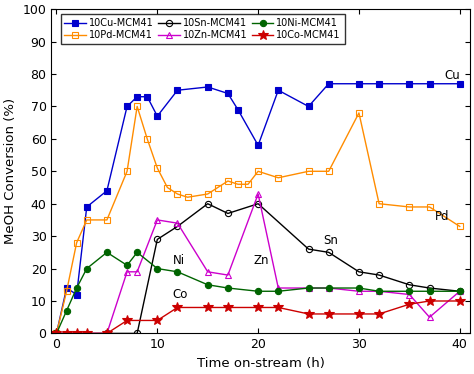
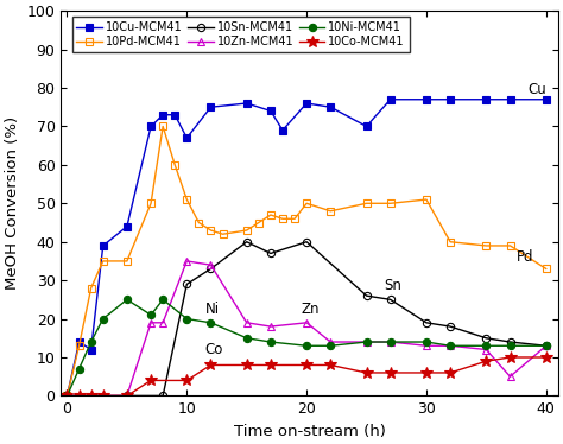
10Cu-MCM41/20: 58 -> 76
10Zn-MCM41/20: 43 -> 19
10Pd-MCM41/30: 68 -> 51
